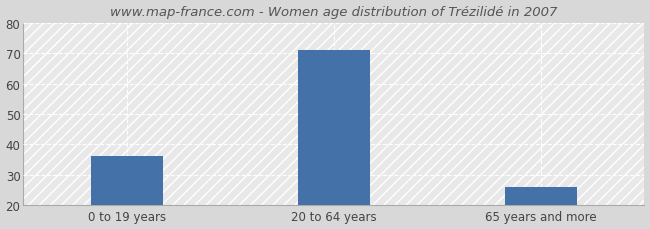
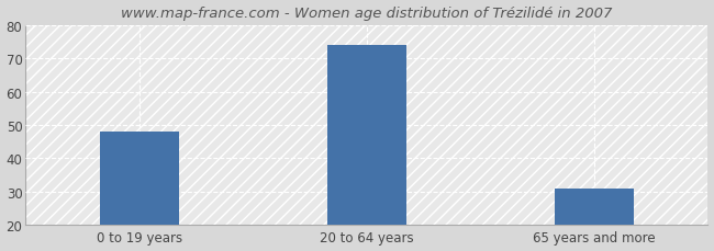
0 to 19 years: 36 -> 48
20 to 64 years: 71 -> 74
65 years and more: 26 -> 31
